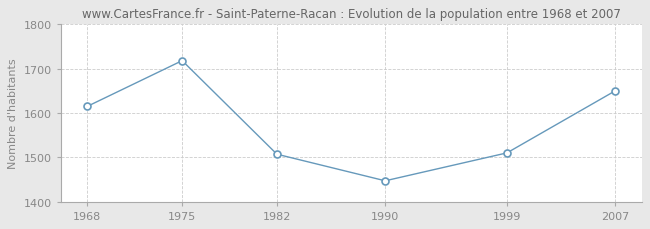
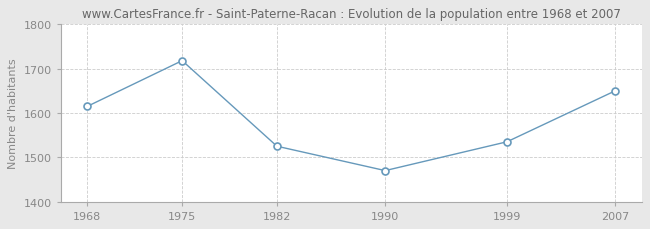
1982: 1507 -> 1525
1990: 1447 -> 1470
1999: 1510 -> 1535
